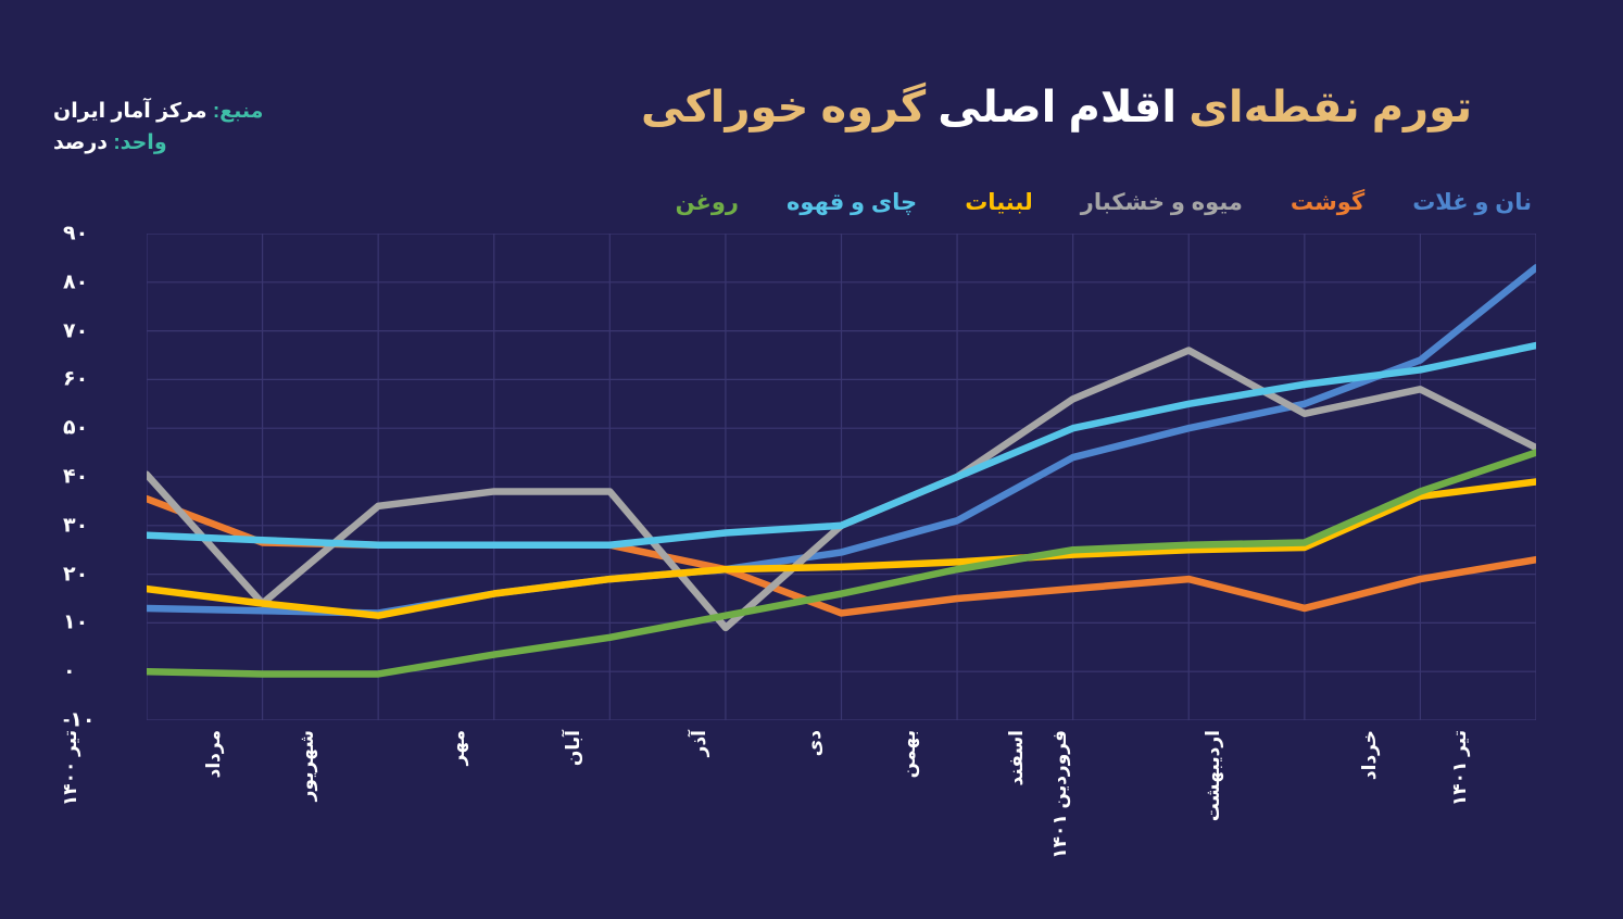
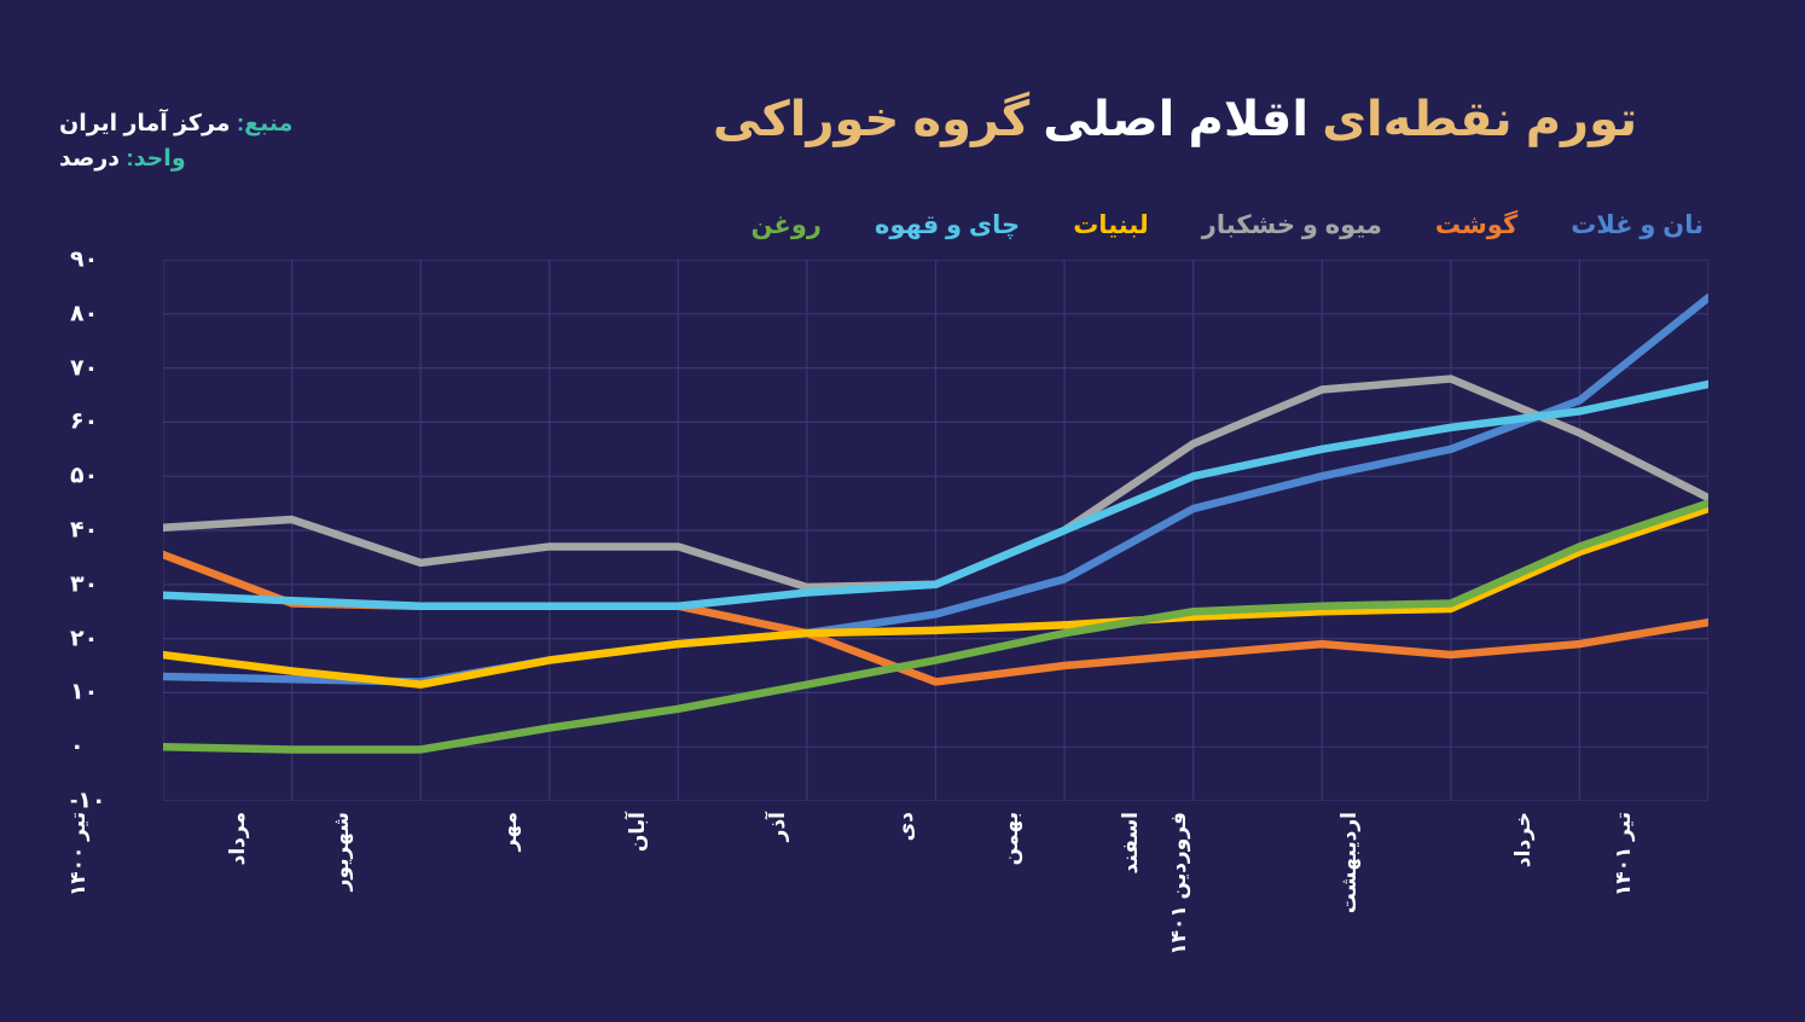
میوه و خشکبار/مرداد: 14 -> 42
میوه و خشکبار/آذر: 9 -> 30
گوشت/اردیبهشت: 13 -> 17
میوه و خشکبار/اردیبهشت: 53 -> 68
لبنیات/تیر ۱۴۰۱: 39 -> 44
